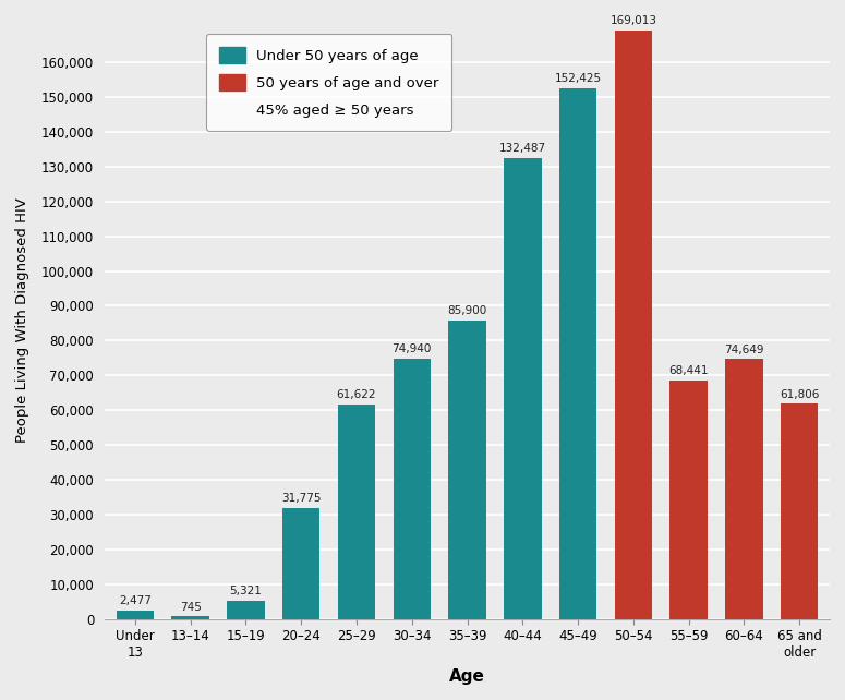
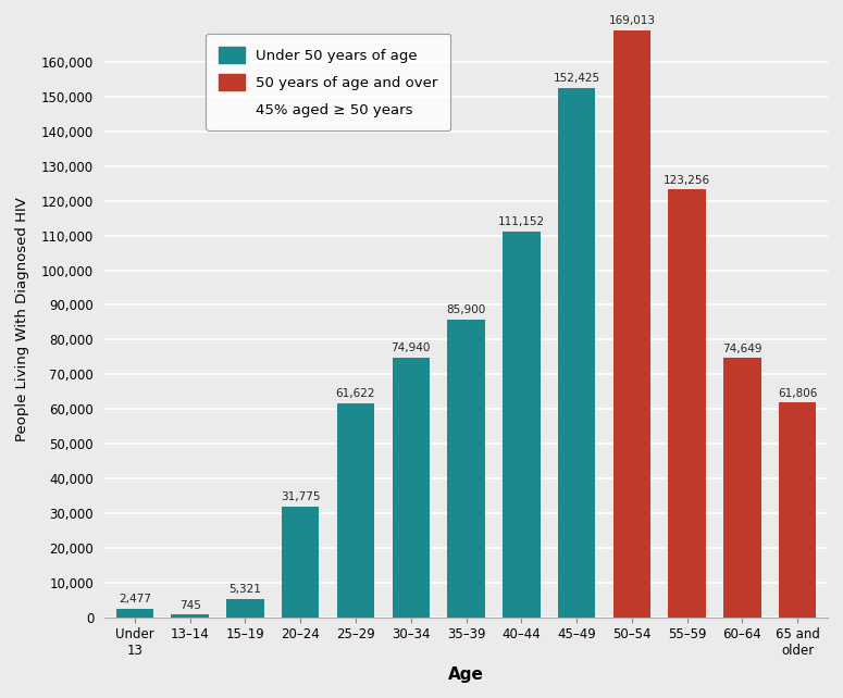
40–44: 132,487 -> 111,152
55–59: 68,441 -> 123,256
